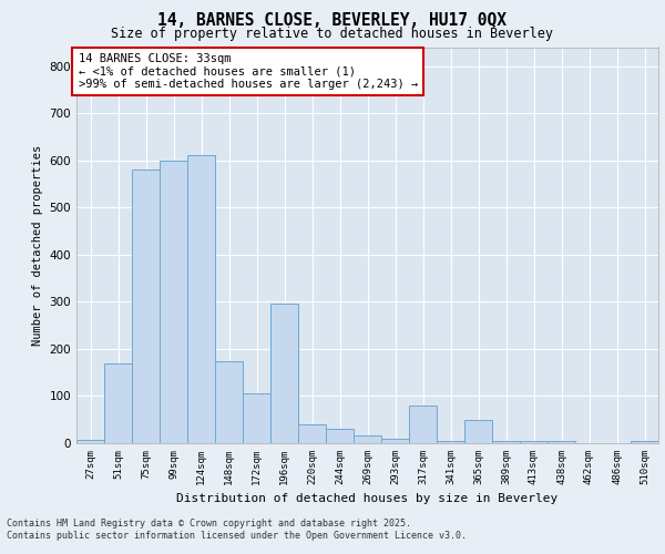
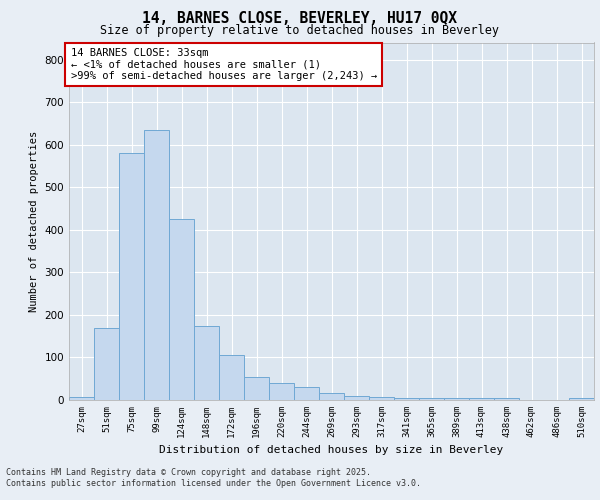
99sqm: 600 -> 635
124sqm: 610 -> 425
196sqm: 295 -> 55
317sqm: 80 -> 8
365sqm: 50 -> 4
